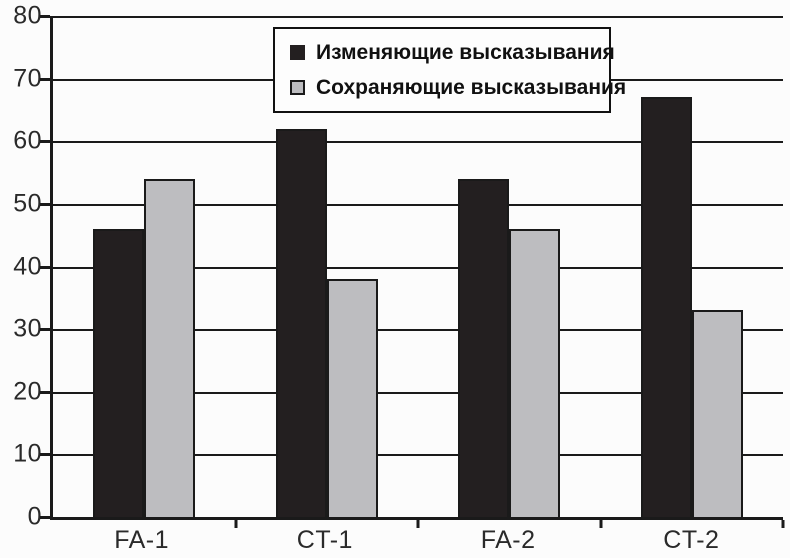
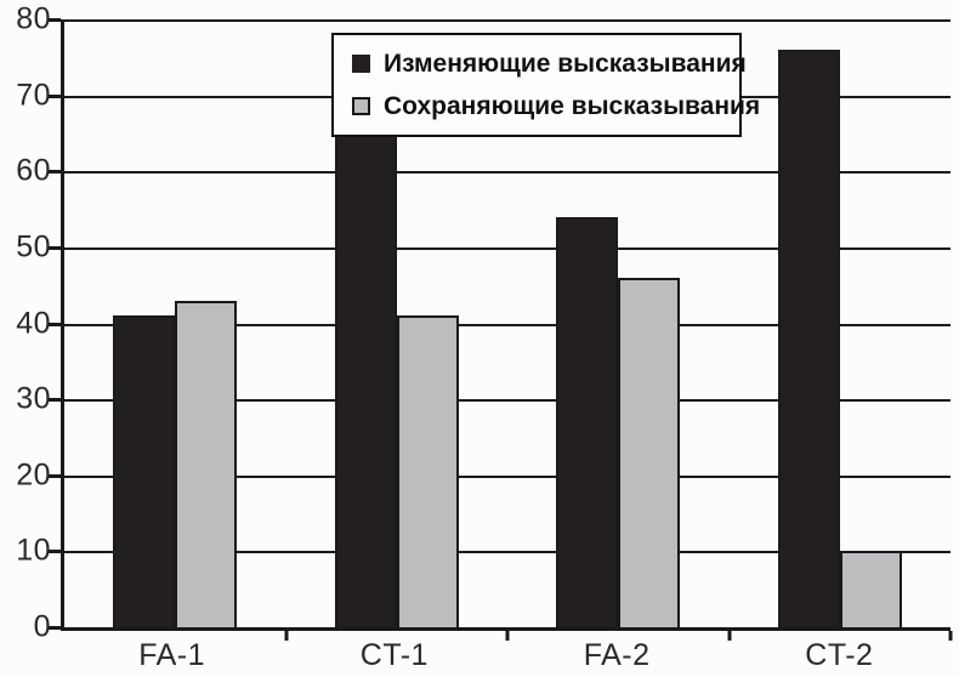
Изменяющие высказывания/FA-1: 46 -> 41
Сохраняющие высказывания/FA-1: 54 -> 43
Изменяющие высказывания/CT-1: 62 -> 71
Сохраняющие высказывания/CT-1: 38 -> 41
Изменяющие высказывания/CT-2: 67 -> 76
Сохраняющие высказывания/CT-2: 33 -> 10
